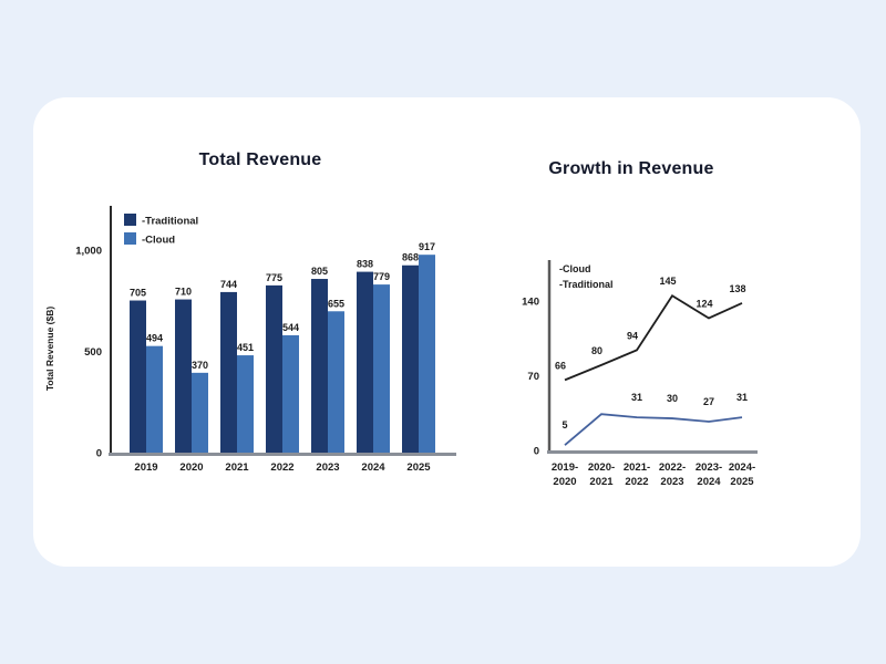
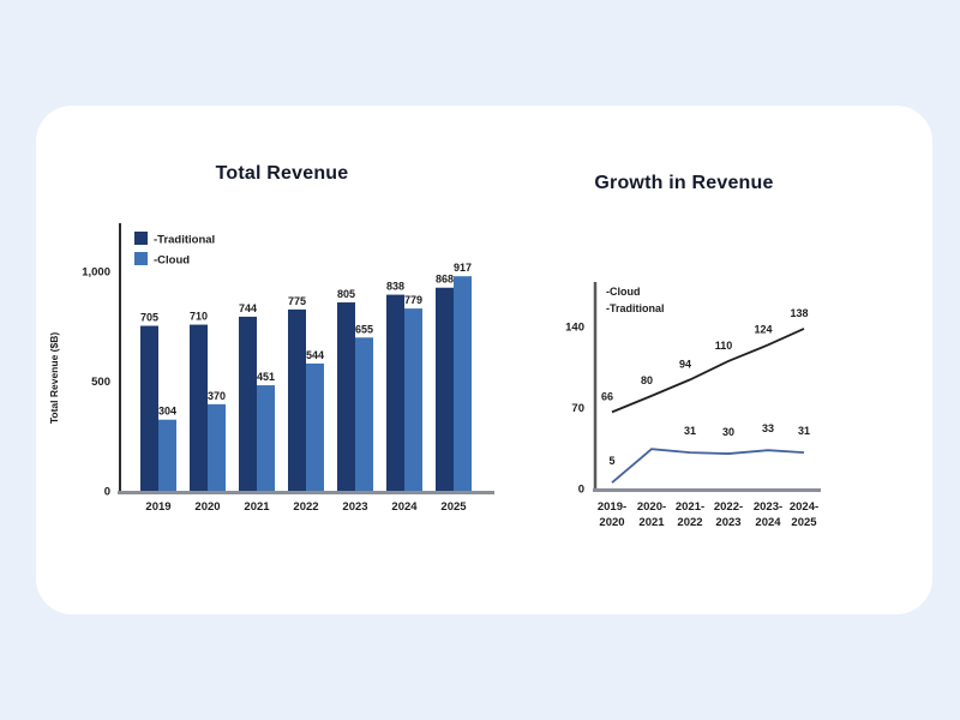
Total Revenue/-Cloud/2019: 494 -> 304
Growth in Revenue/-Cloud/2022-2023: 145 -> 110
Growth in Revenue/-Traditional/2023-2024: 27 -> 33
